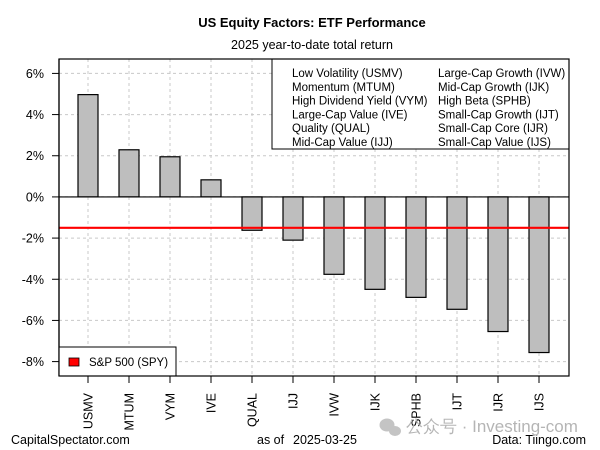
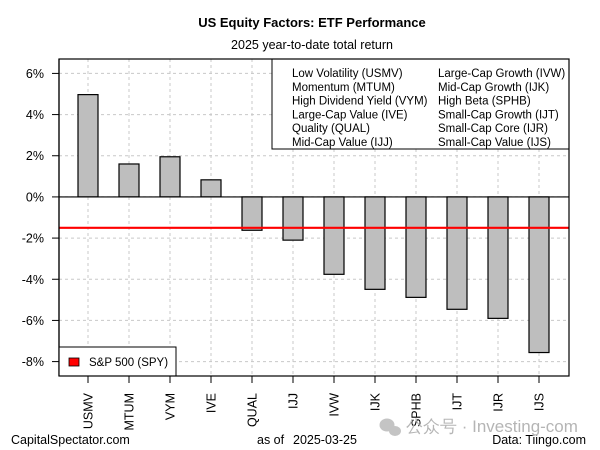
MTUM: 2.3% -> 1.6%
IJR: -6.5% -> -5.9%
